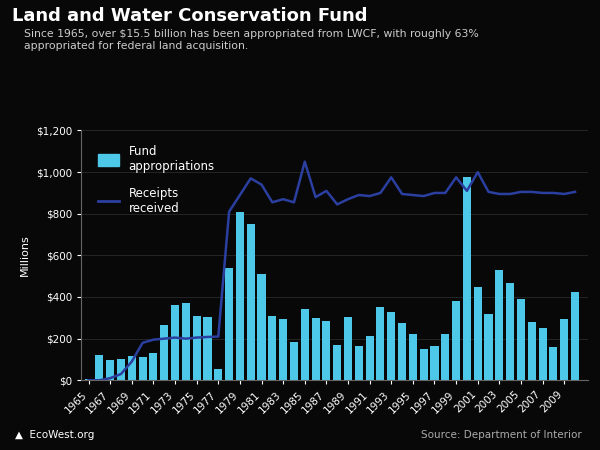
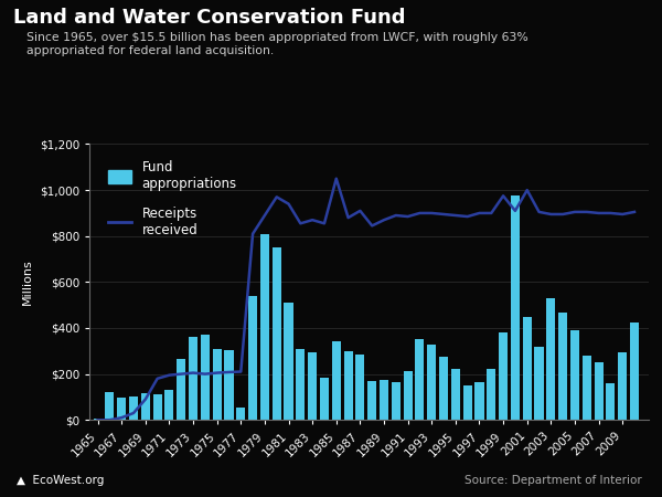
Fund appropriations/1989: $305 -> $175
Receipts received/1993: $975 -> $900
